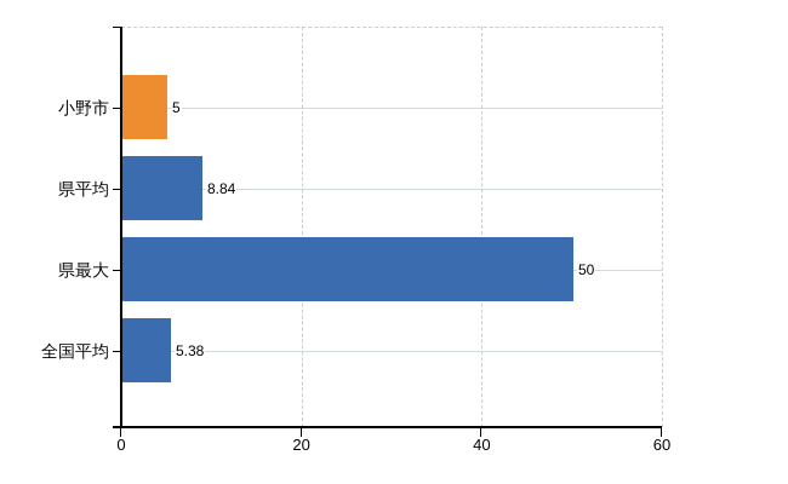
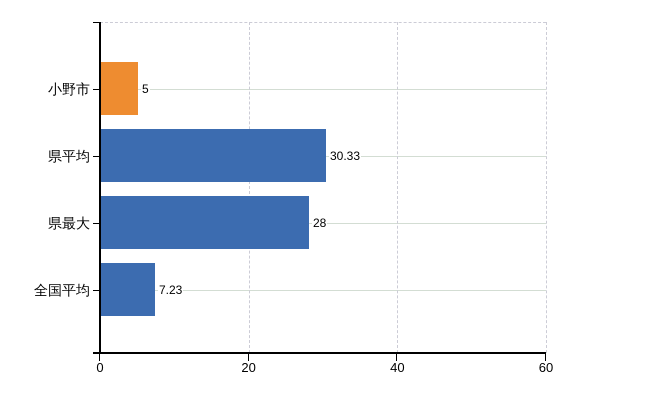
県平均: 8.84 -> 30.33
県最大: 50 -> 28
全国平均: 5.38 -> 7.23
